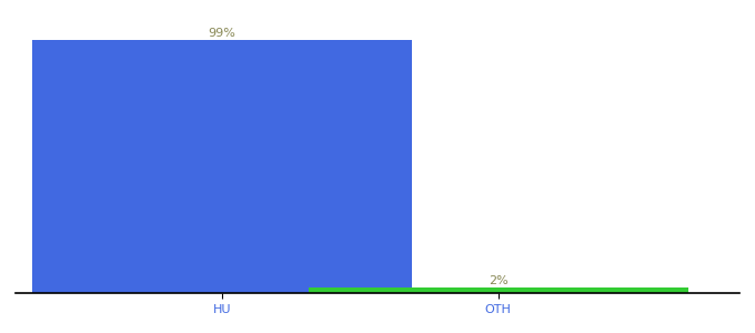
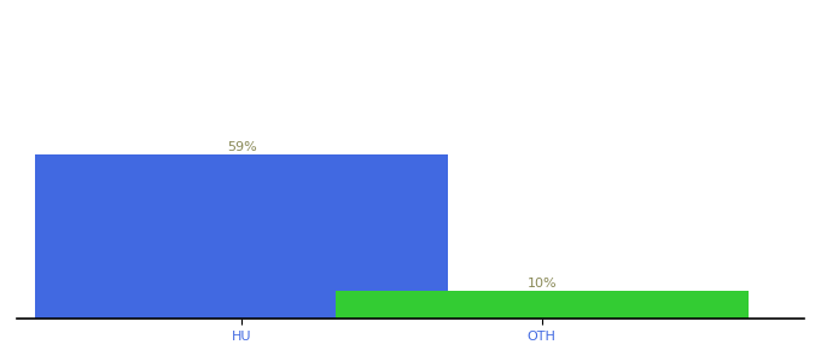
HU: 99% -> 59%
OTH: 2% -> 10%
